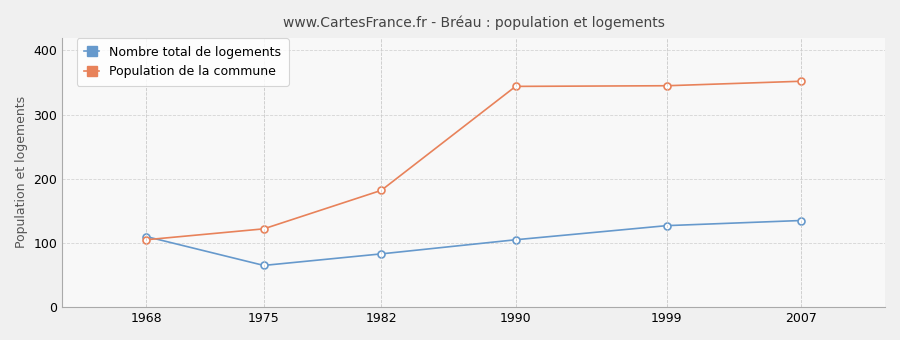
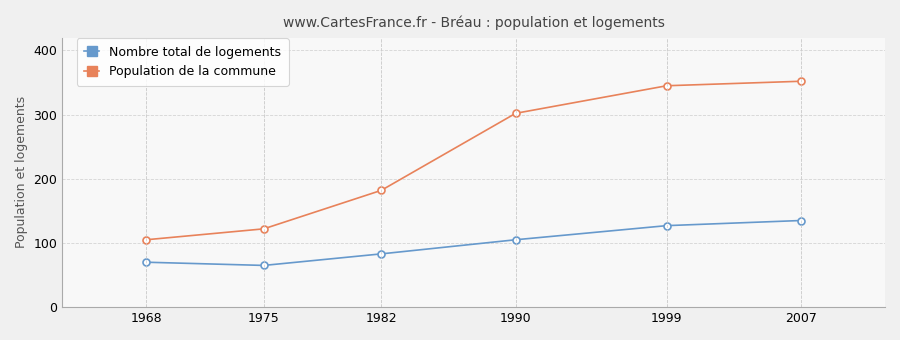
Nombre total de logements/1968: 110 -> 70
Population de la commune/1990: 344 -> 302
